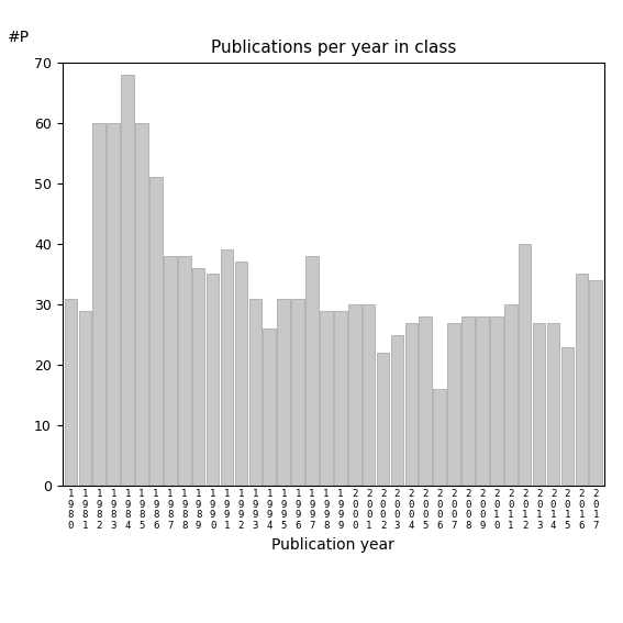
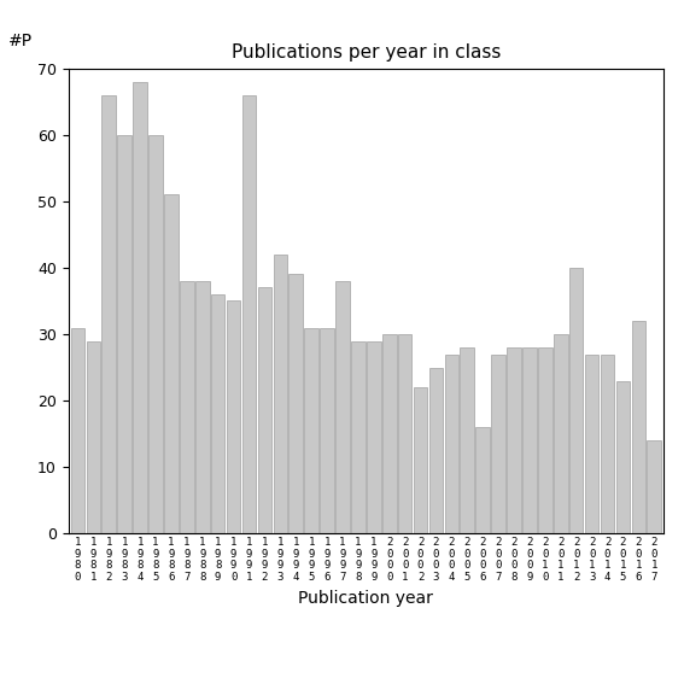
1 9 8 2: 60 -> 66
1 9 9 1: 39 -> 66
1 9 9 3: 31 -> 42
1 9 9 4: 26 -> 39
2 0 1 6: 35 -> 32
2 0 1 7: 34 -> 14
